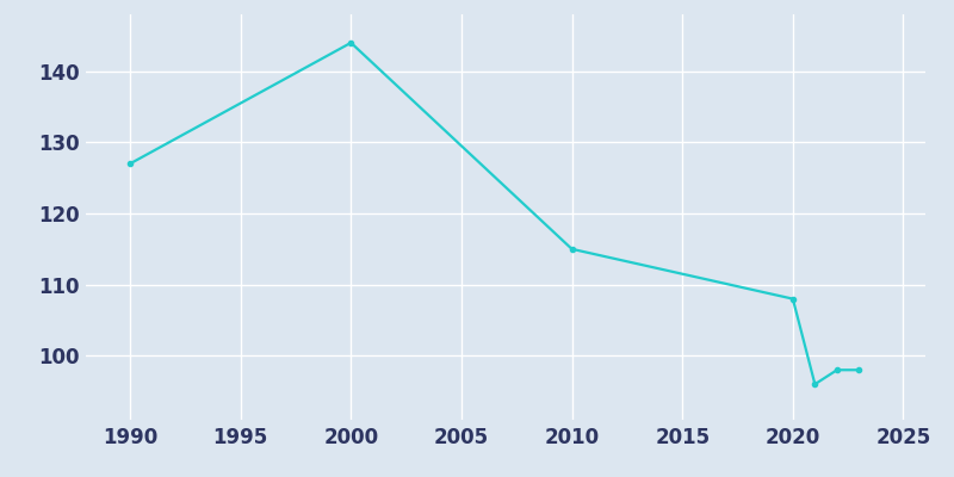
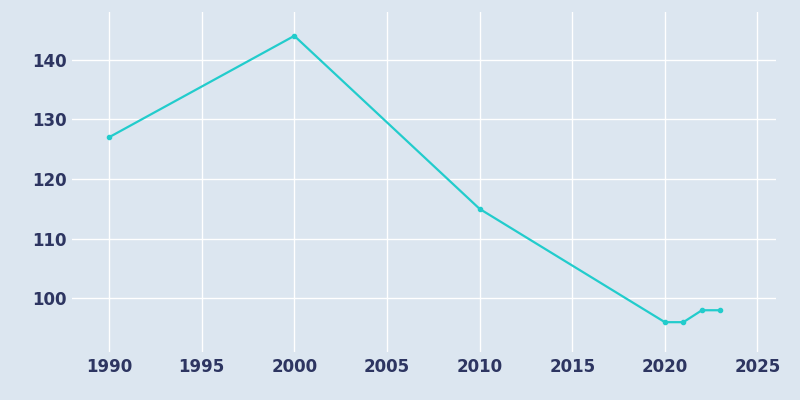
2020: 108 -> 96
